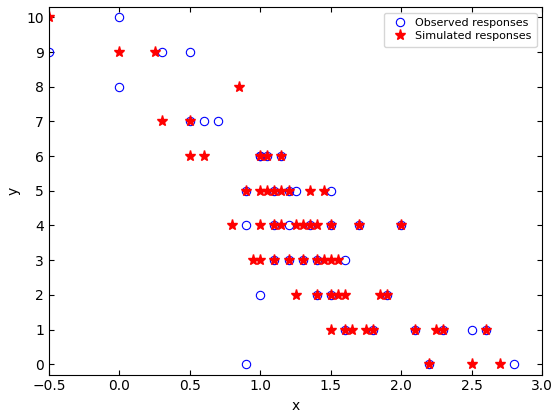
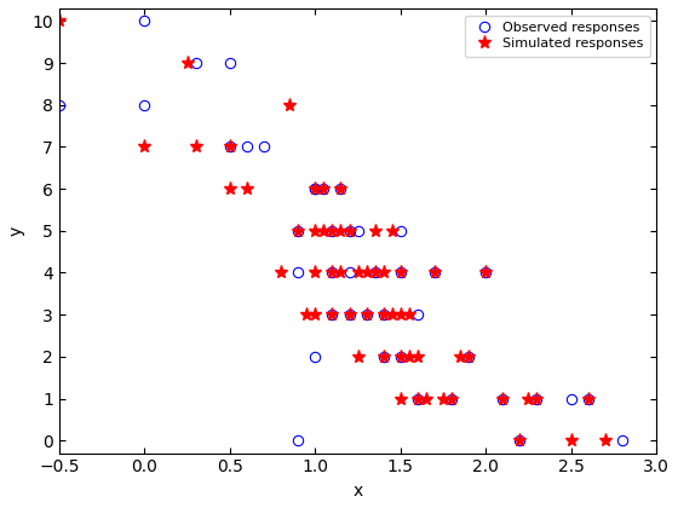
Observed responses/−0.5: 9 -> 8
Simulated responses/0.0: 9 -> 7
